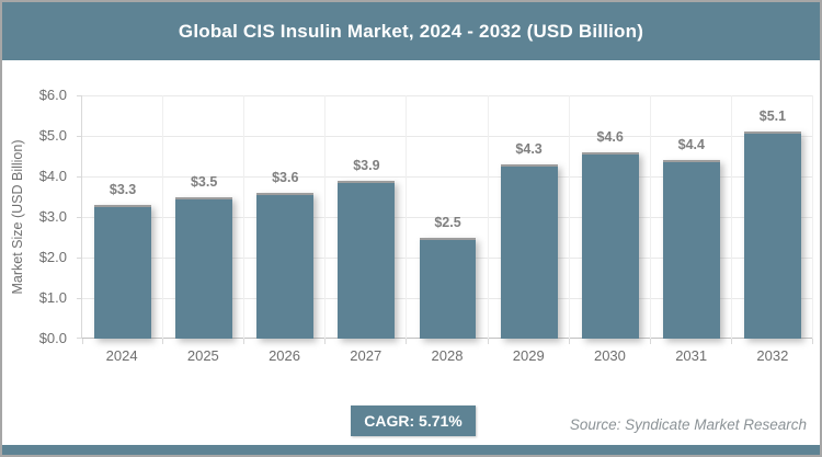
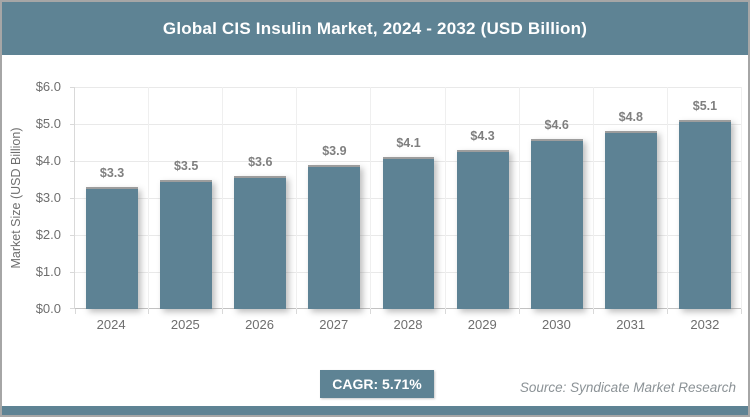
2028: $2.5 -> $4.1
2031: $4.4 -> $4.8
